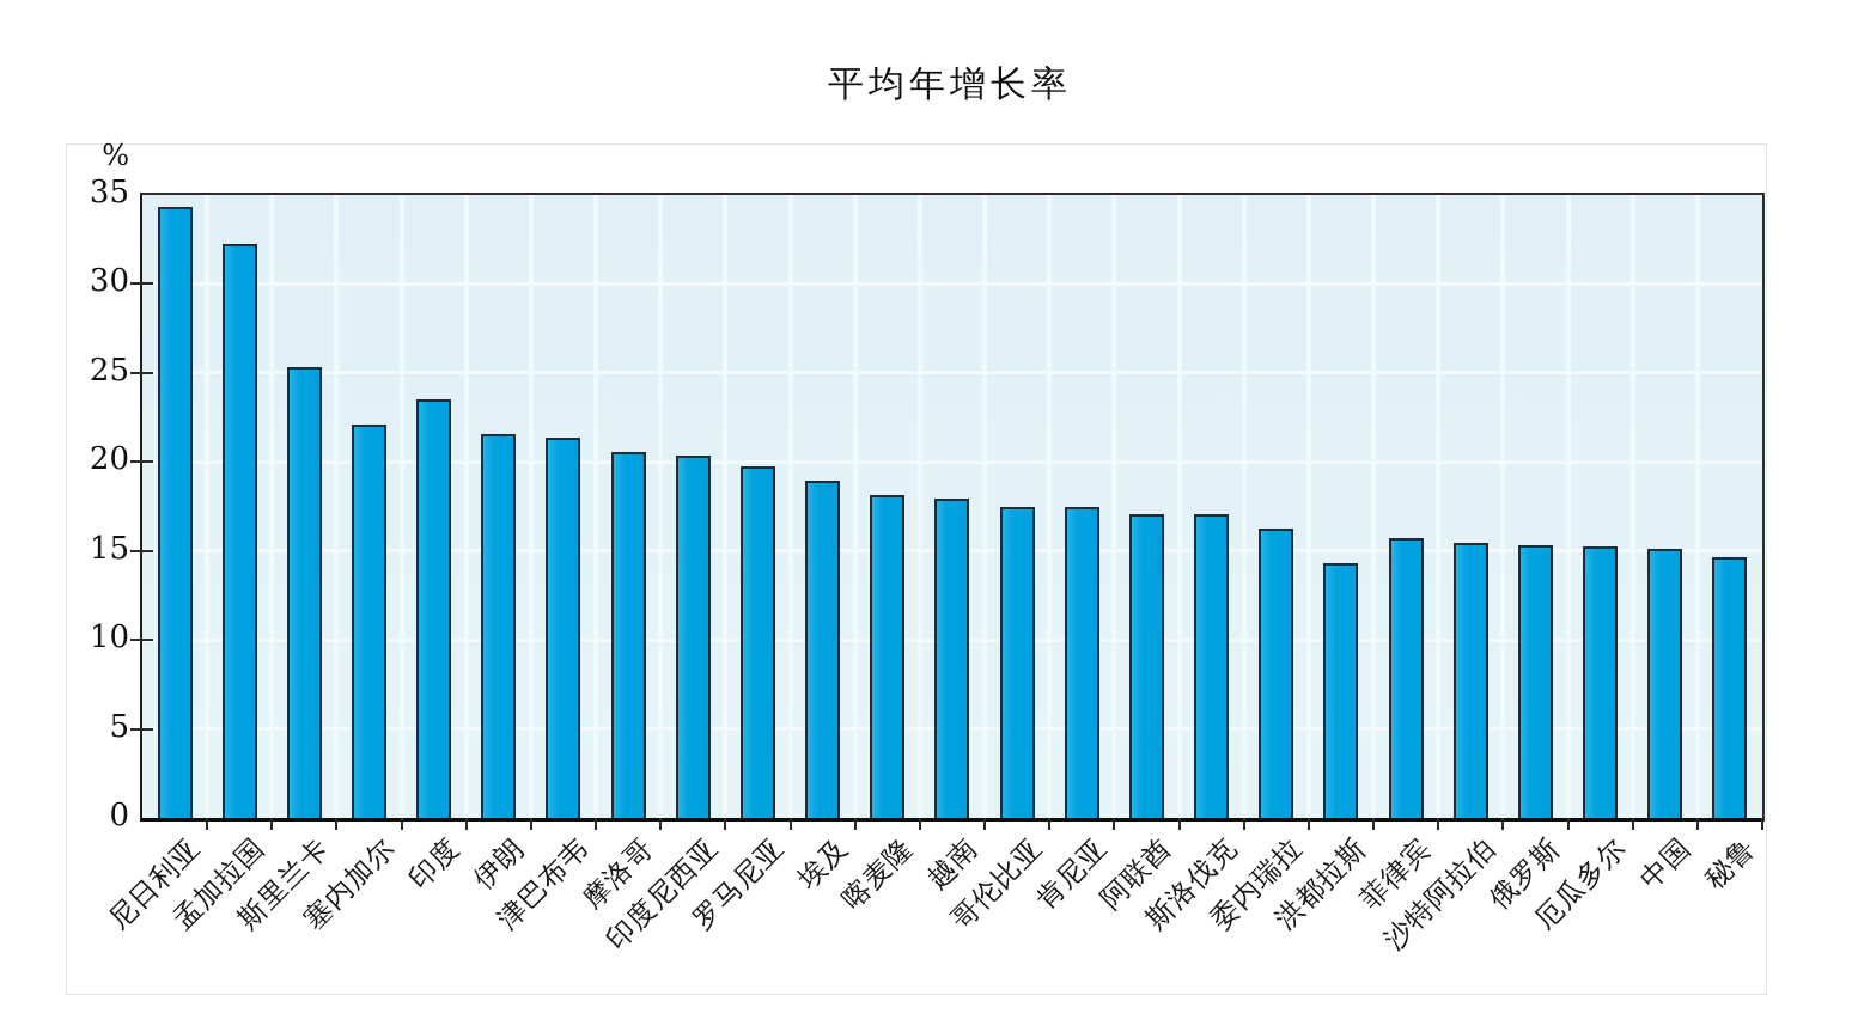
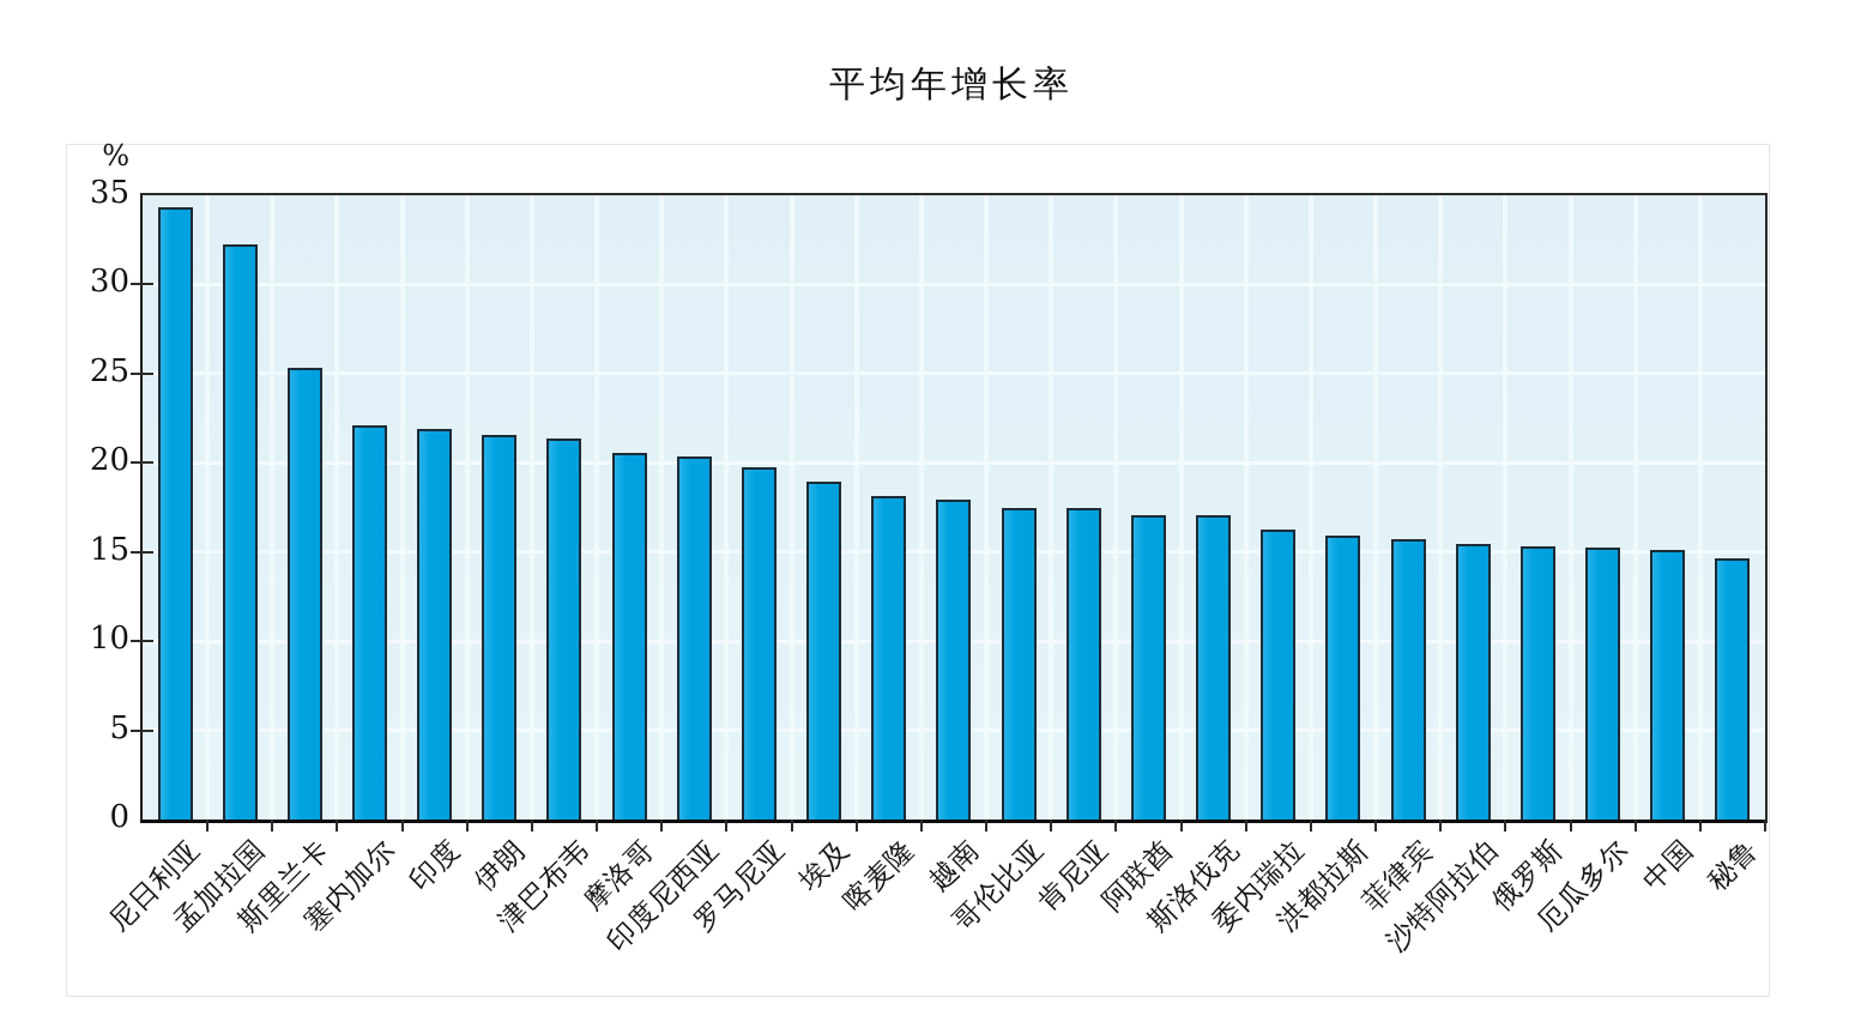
印度: 23.4 -> 21.8
洪都拉斯: 14.2 -> 15.8
